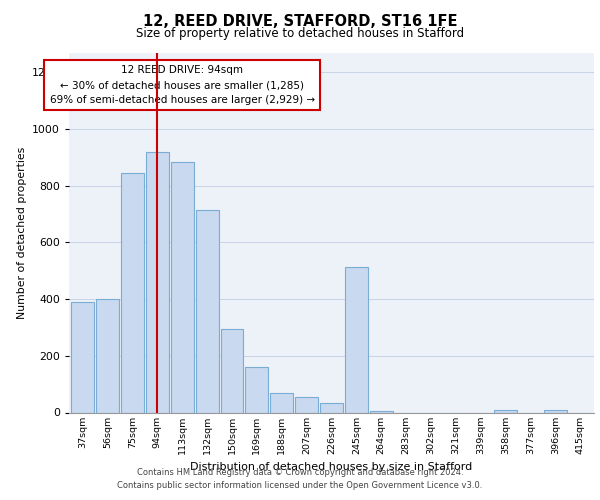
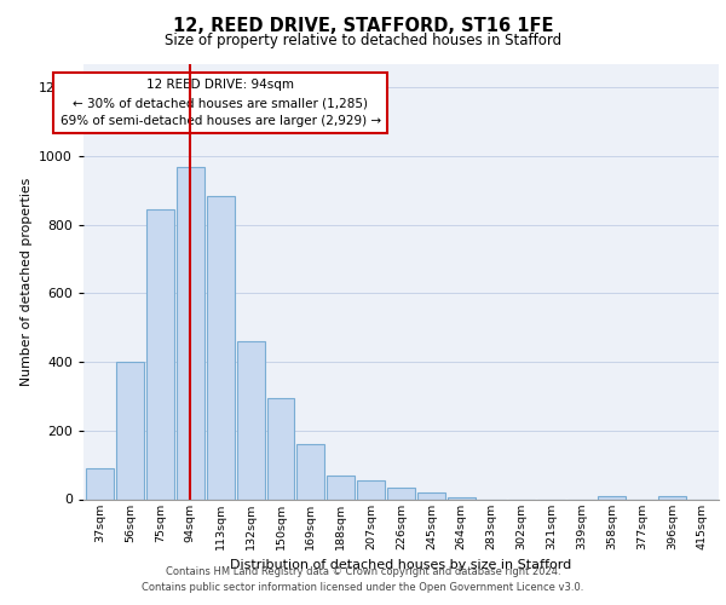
37sqm: 390 -> 90
94sqm: 920 -> 970
132sqm: 715 -> 460
245sqm: 515 -> 20
